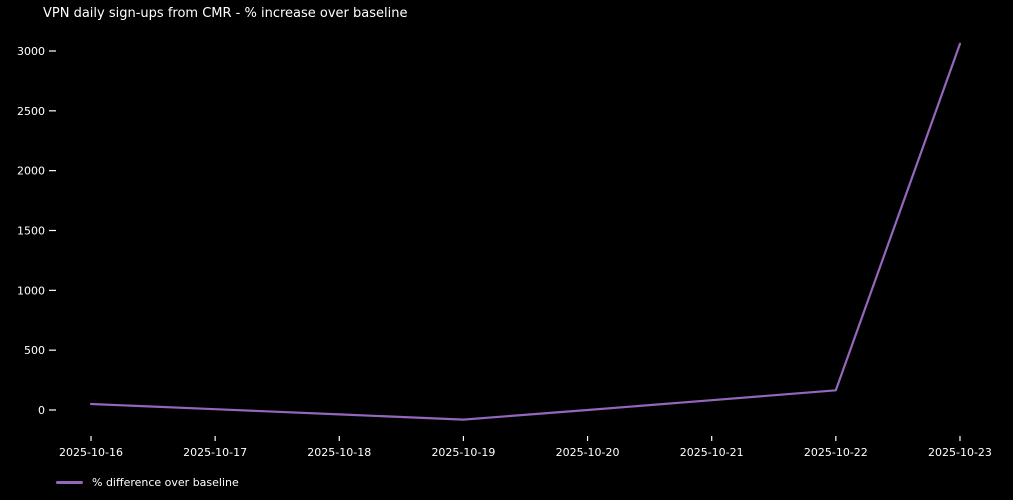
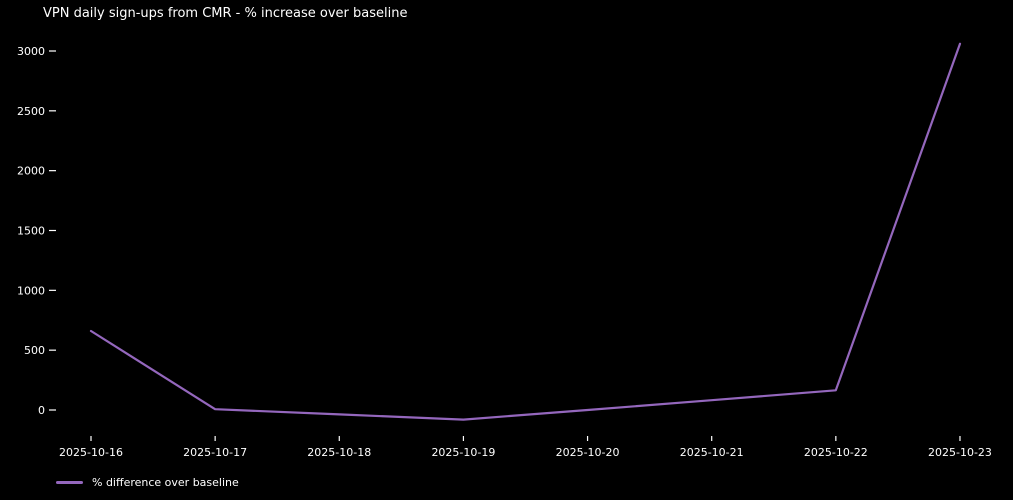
2025-10-16: 50 -> 660
